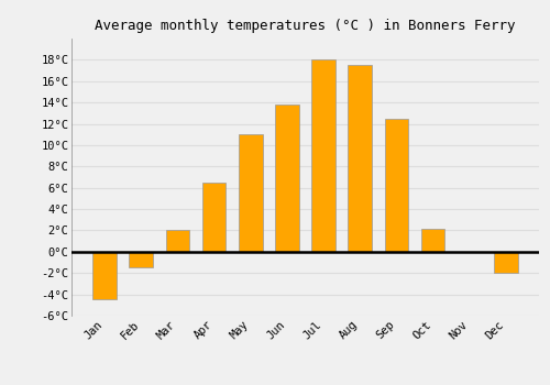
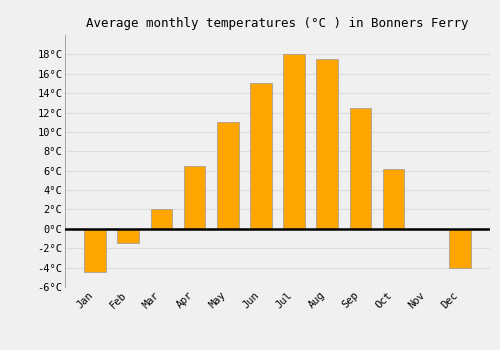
Jun: 13.8°C -> 15.0°C
Oct: 2.2°C -> 6.2°C
Dec: -2.0°C -> -4.0°C
